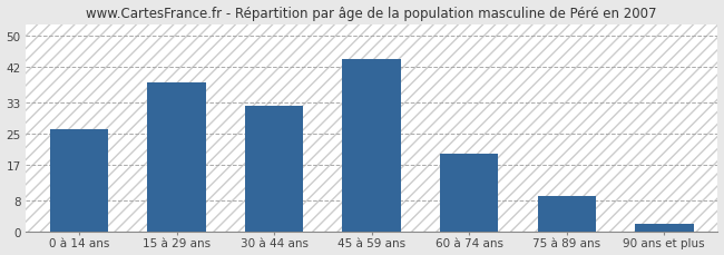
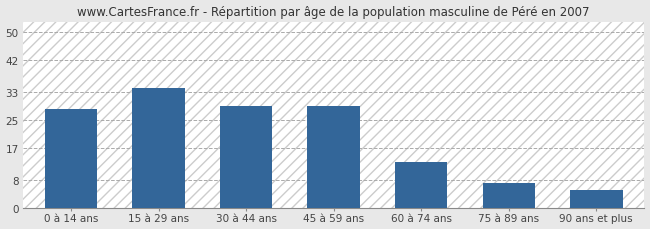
0 à 14 ans: 26 -> 28
15 à 29 ans: 38 -> 34
30 à 44 ans: 32 -> 29
45 à 59 ans: 44 -> 29
60 à 74 ans: 20 -> 13
75 à 89 ans: 9 -> 7
90 ans et plus: 2 -> 5
